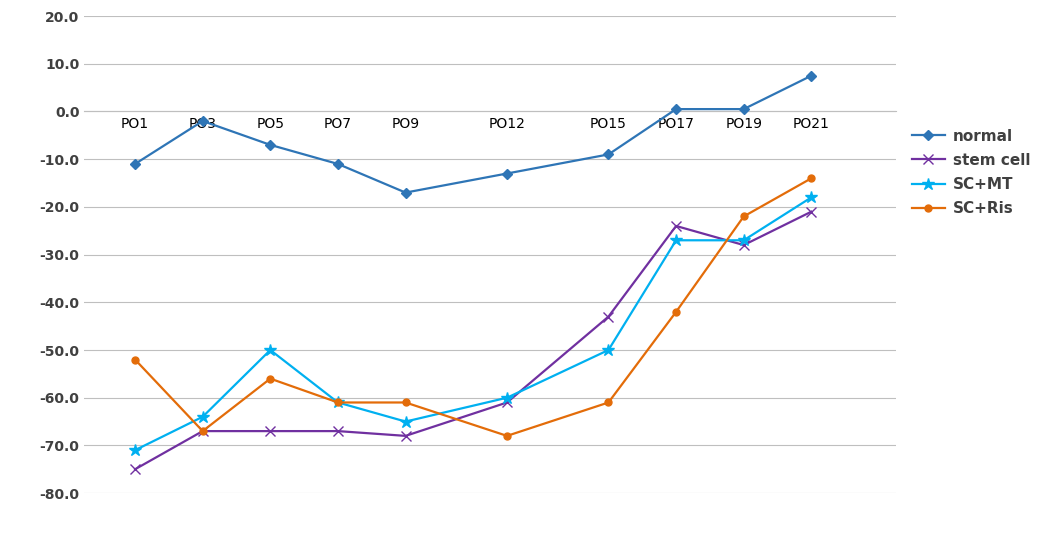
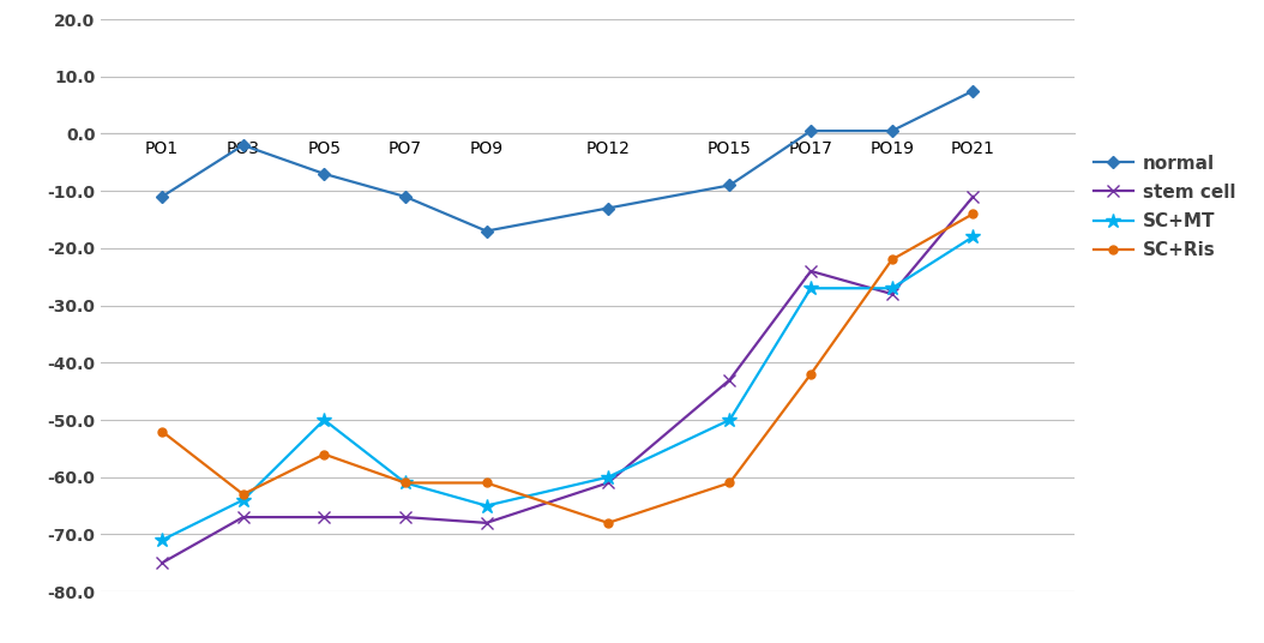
SC+Ris/PO3: -67 -> -63
stem cell/PO21: -21 -> -11
